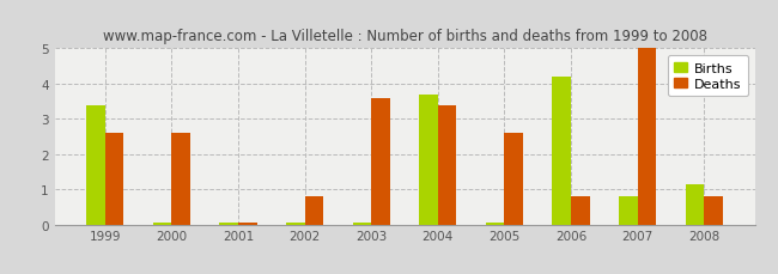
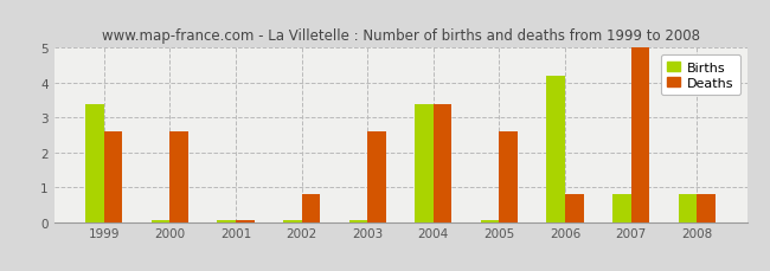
Deaths/2003: 3.60 -> 2.60
Births/2004: 3.70 -> 3.40
Births/2008: 1.15 -> 0.80
